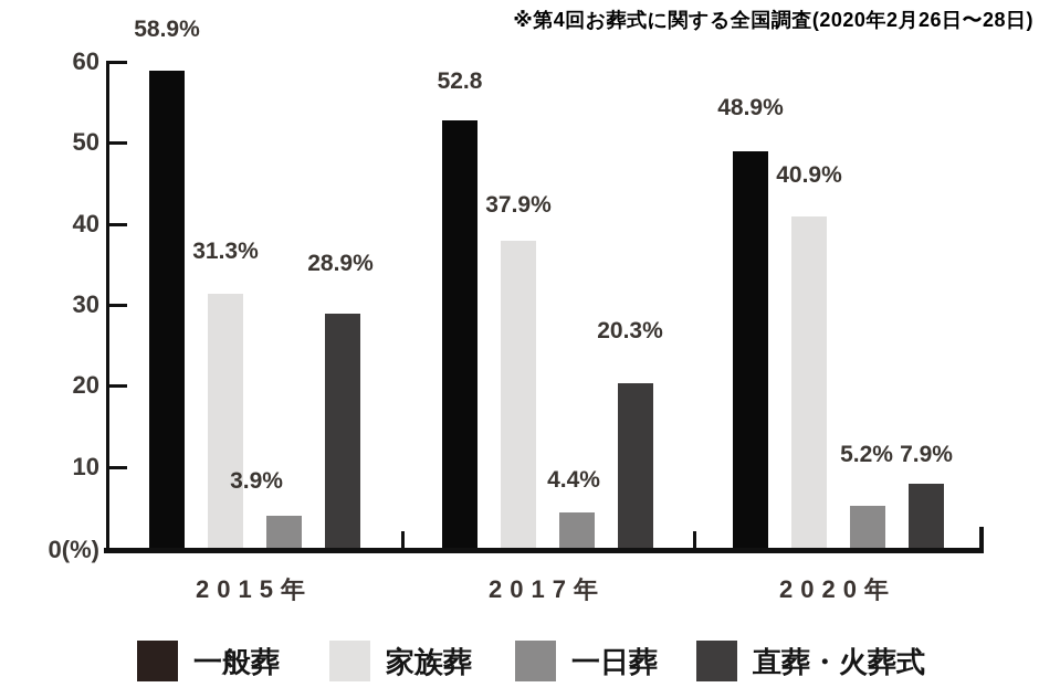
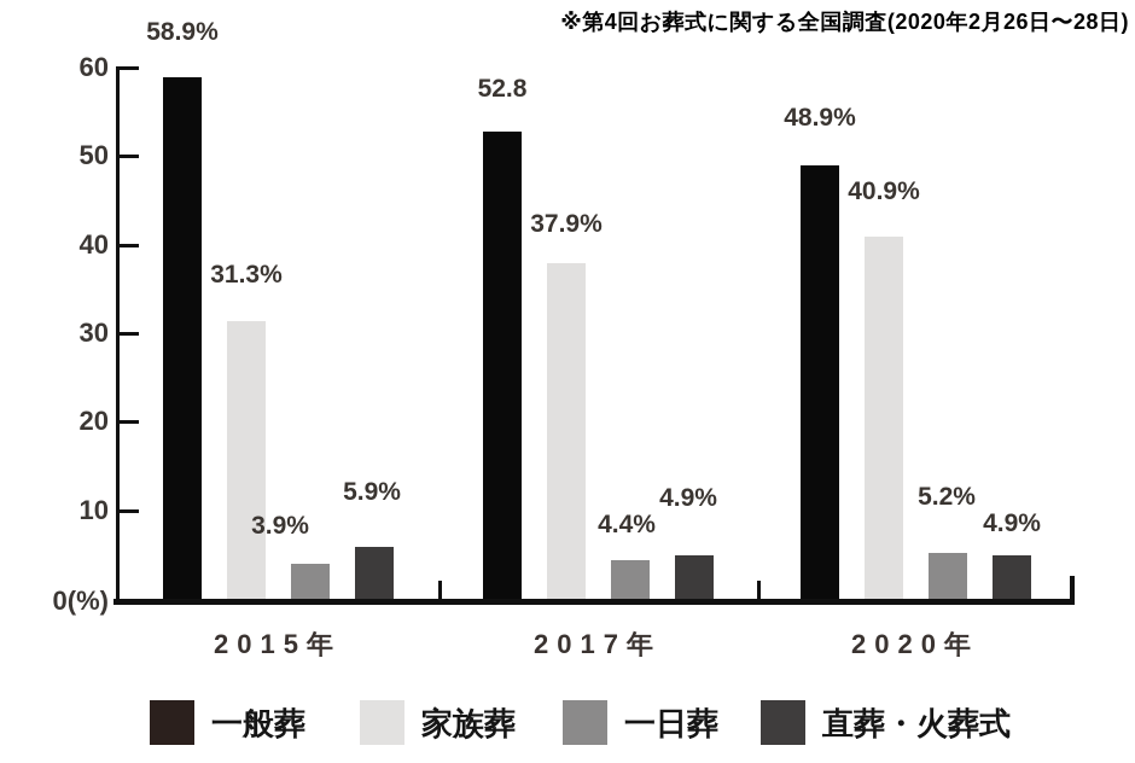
直葬・火葬式/2015年: 28.9% -> 5.9%
直葬・火葬式/2017年: 20.3% -> 4.9%
直葬・火葬式/2020年: 7.9% -> 4.9%
